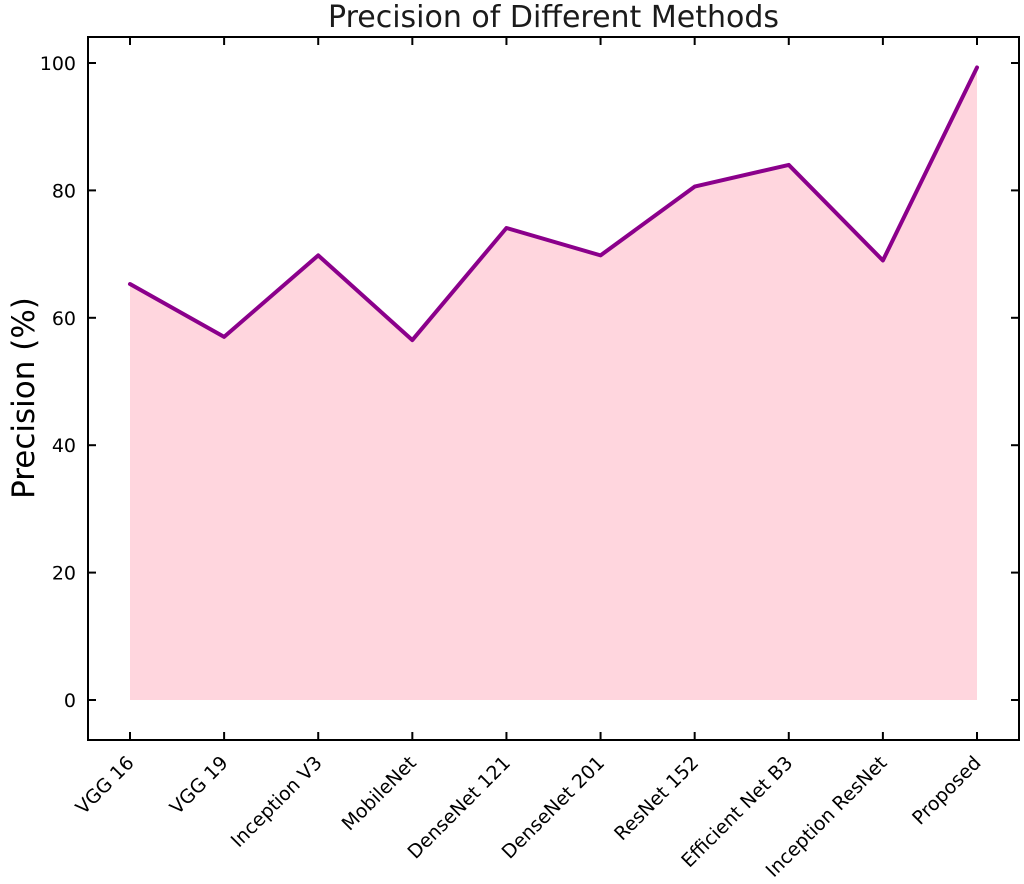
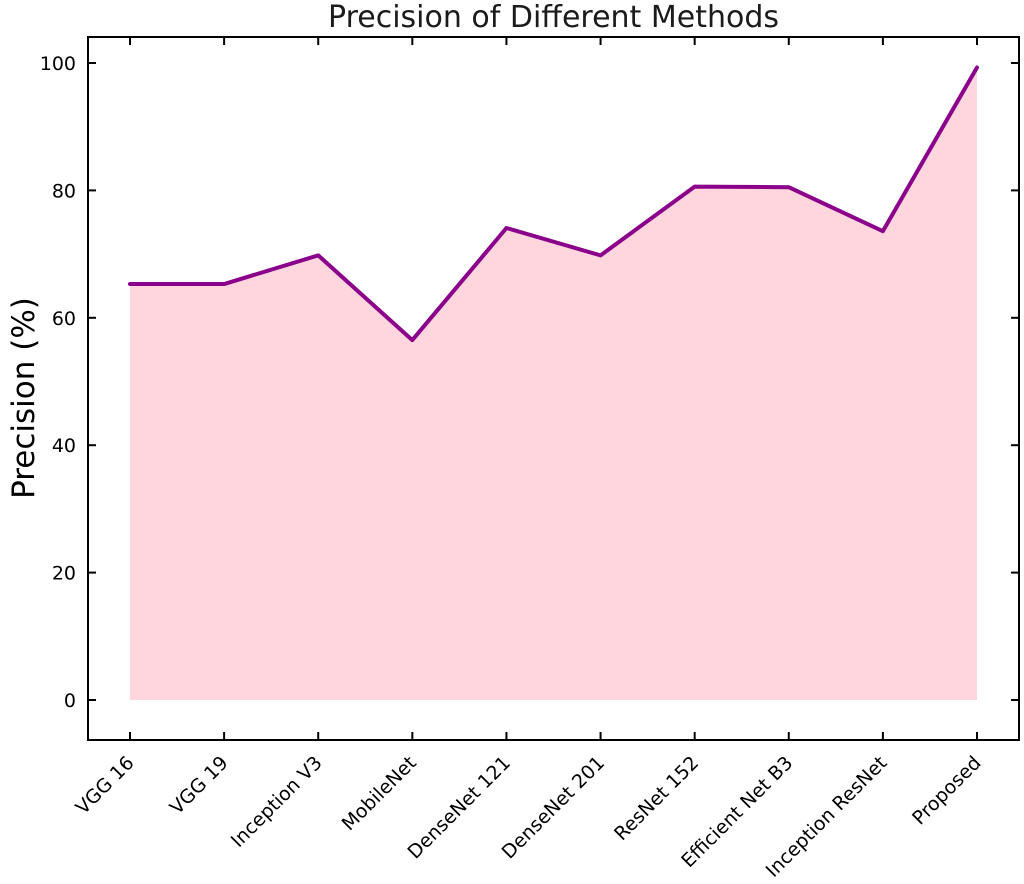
VGG 19: 57 -> 65
Efficient Net B3: 84 -> 80
Inception ResNet: 69 -> 74
